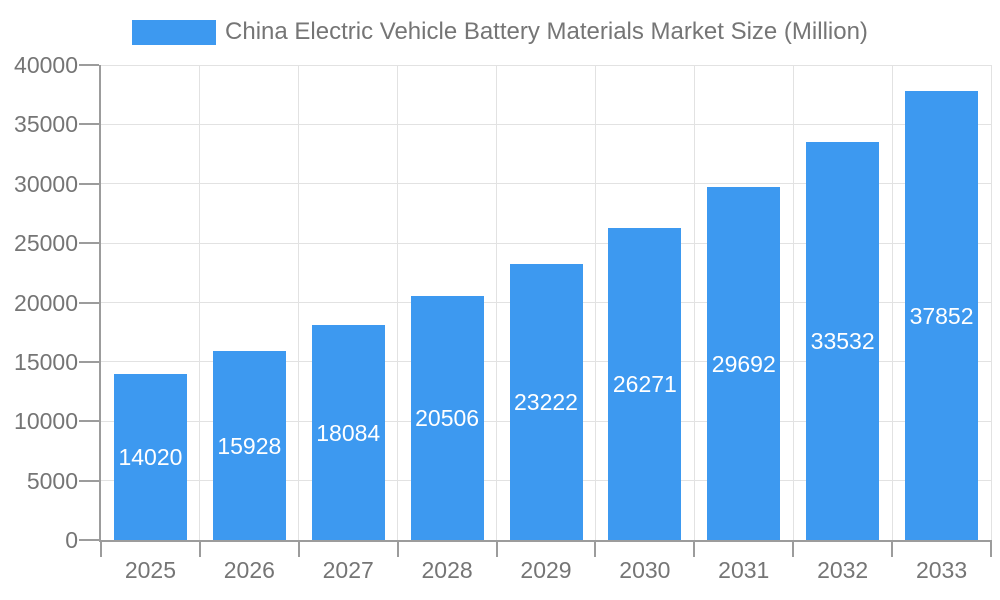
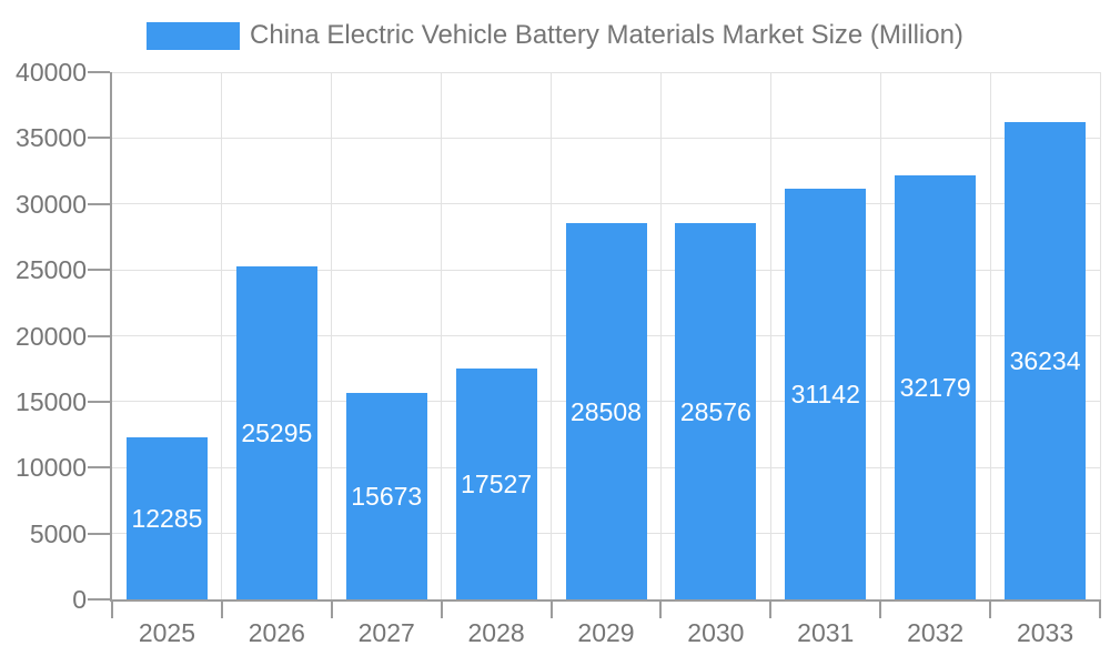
2025: 14020 -> 12285
2026: 15928 -> 25295
2027: 18084 -> 15673
2028: 20506 -> 17527
2029: 23222 -> 28508
2030: 26271 -> 28576
2031: 29692 -> 31142
2032: 33532 -> 32179
2033: 37852 -> 36234
